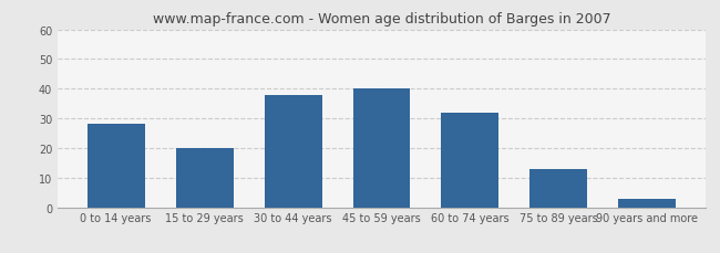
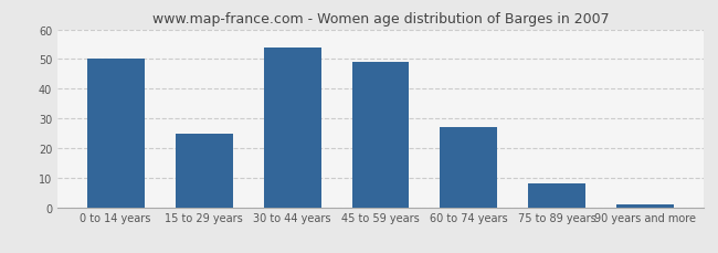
0 to 14 years: 28 -> 50
15 to 29 years: 20 -> 25
30 to 44 years: 38 -> 54
45 to 59 years: 40 -> 49
60 to 74 years: 32 -> 27
75 to 89 years: 13 -> 8
90 years and more: 3 -> 1
